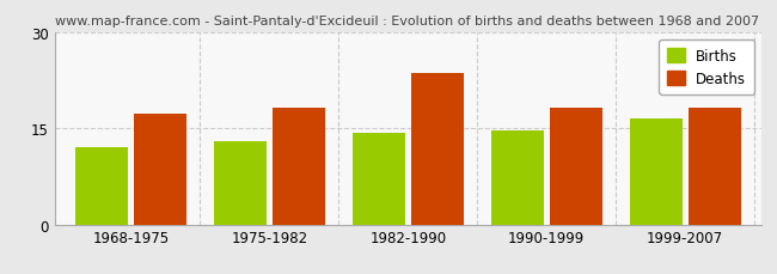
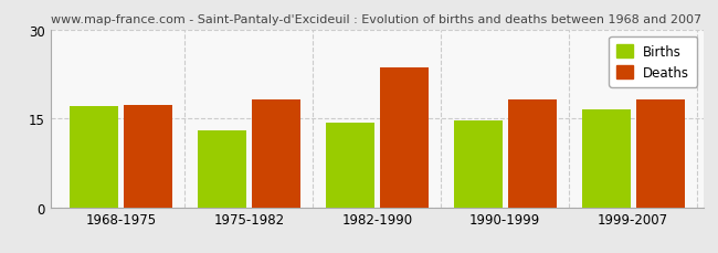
Births/1968-1975: 12.0 -> 17.0
